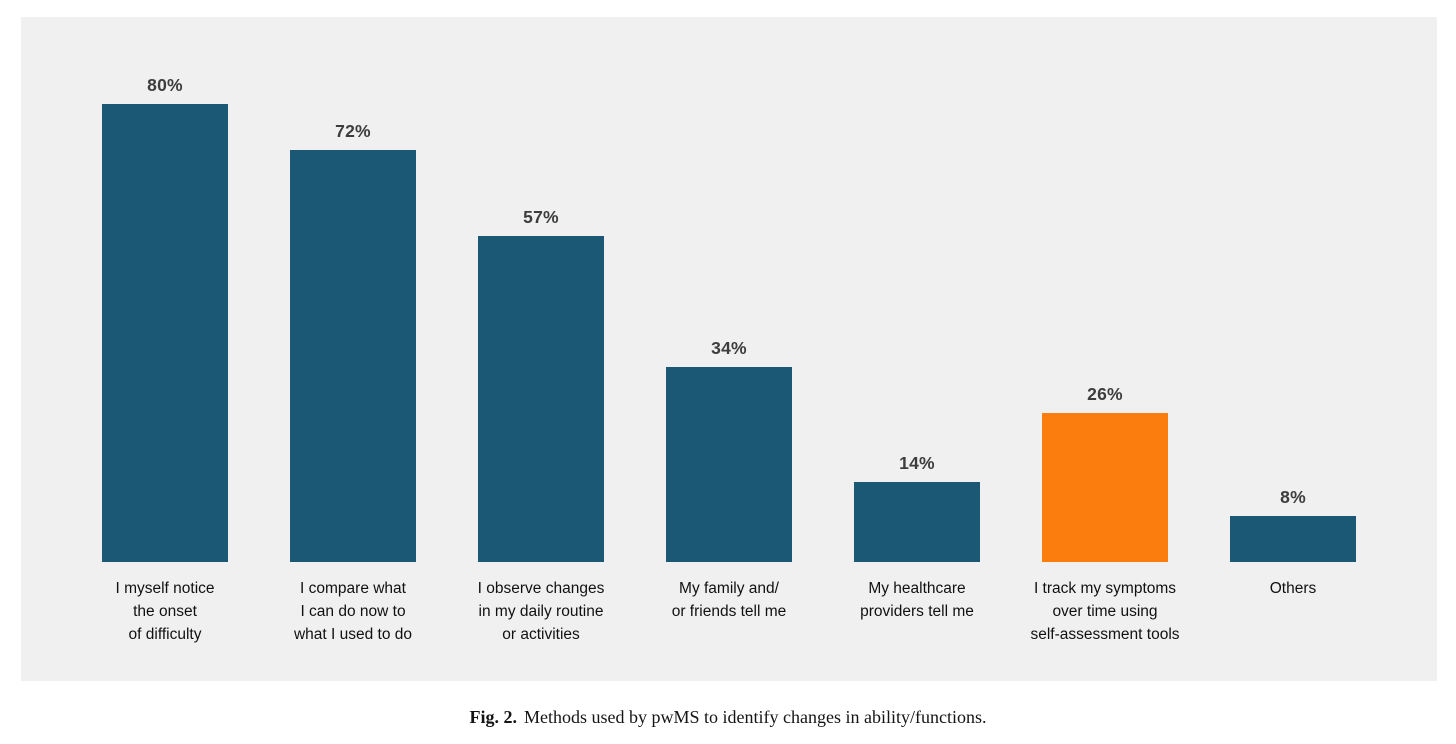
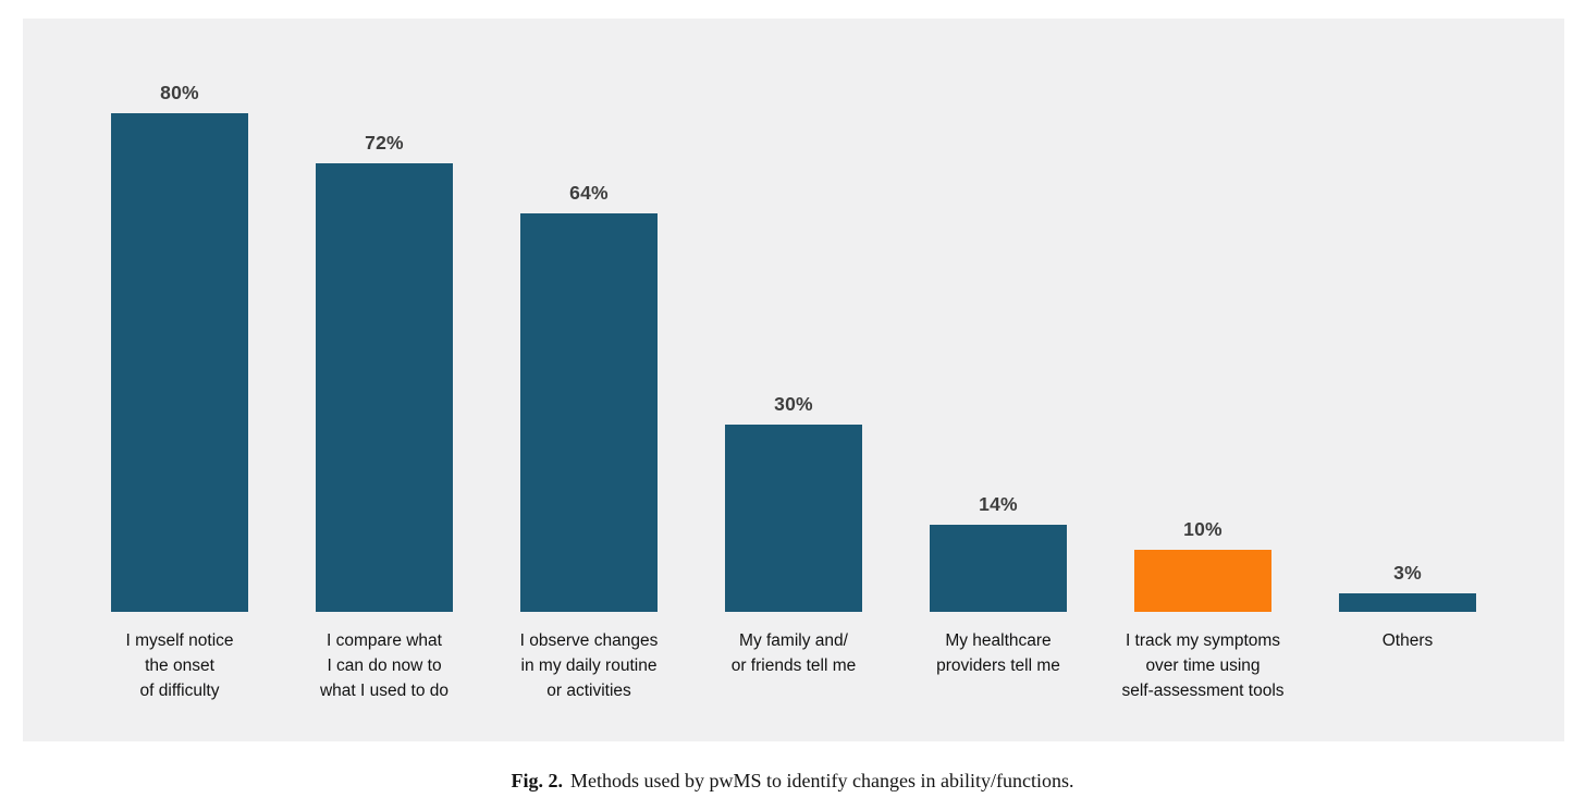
I observe changes in my daily routine or activities: 57% -> 64%
My family and/or friends tell me: 34% -> 30%
I track my symptoms over time using self-assessment tools: 26% -> 10%
Others: 8% -> 3%
